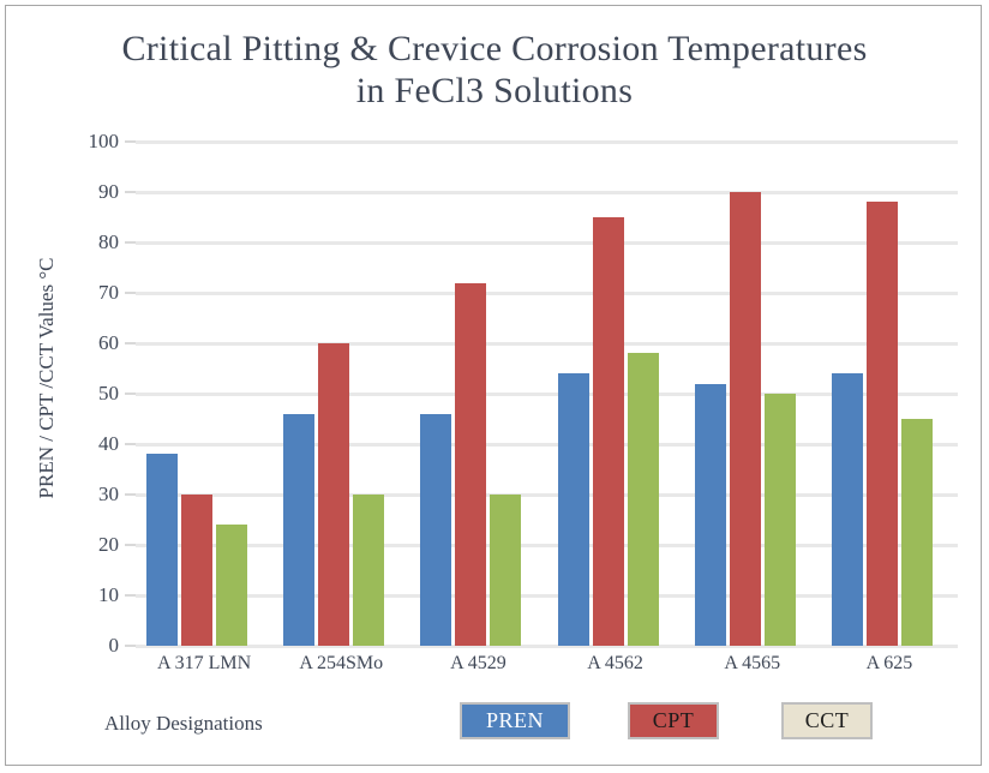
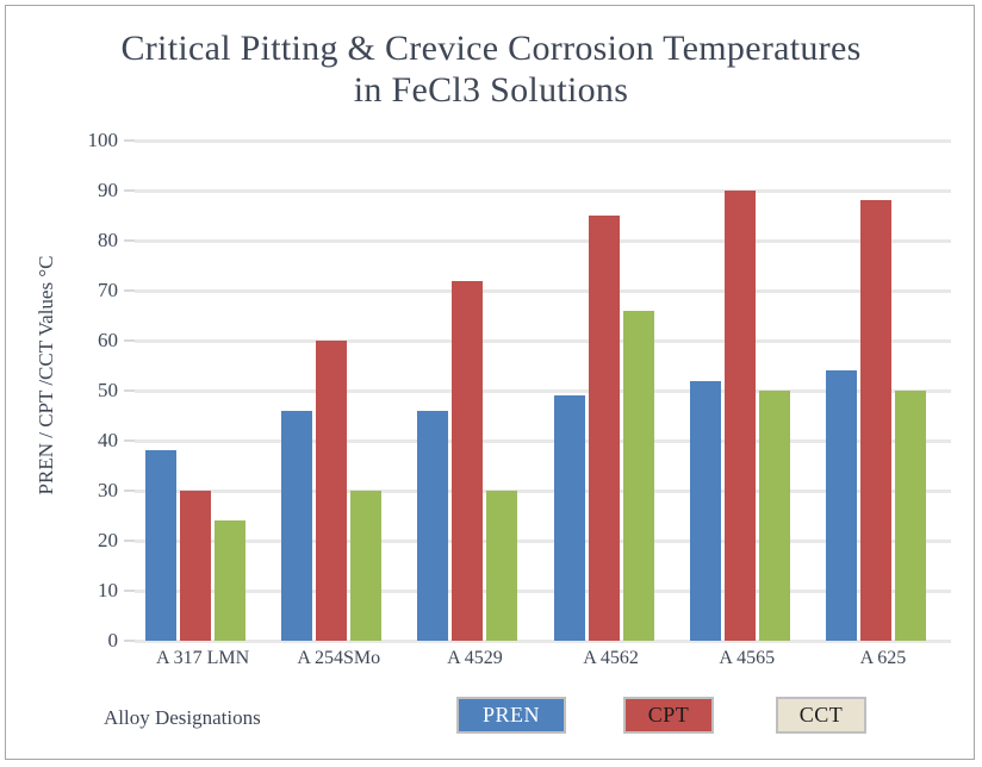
PREN/A 4562: 54 -> 49
CCT/A 4562: 58 -> 66
CCT/A 625: 45 -> 50
